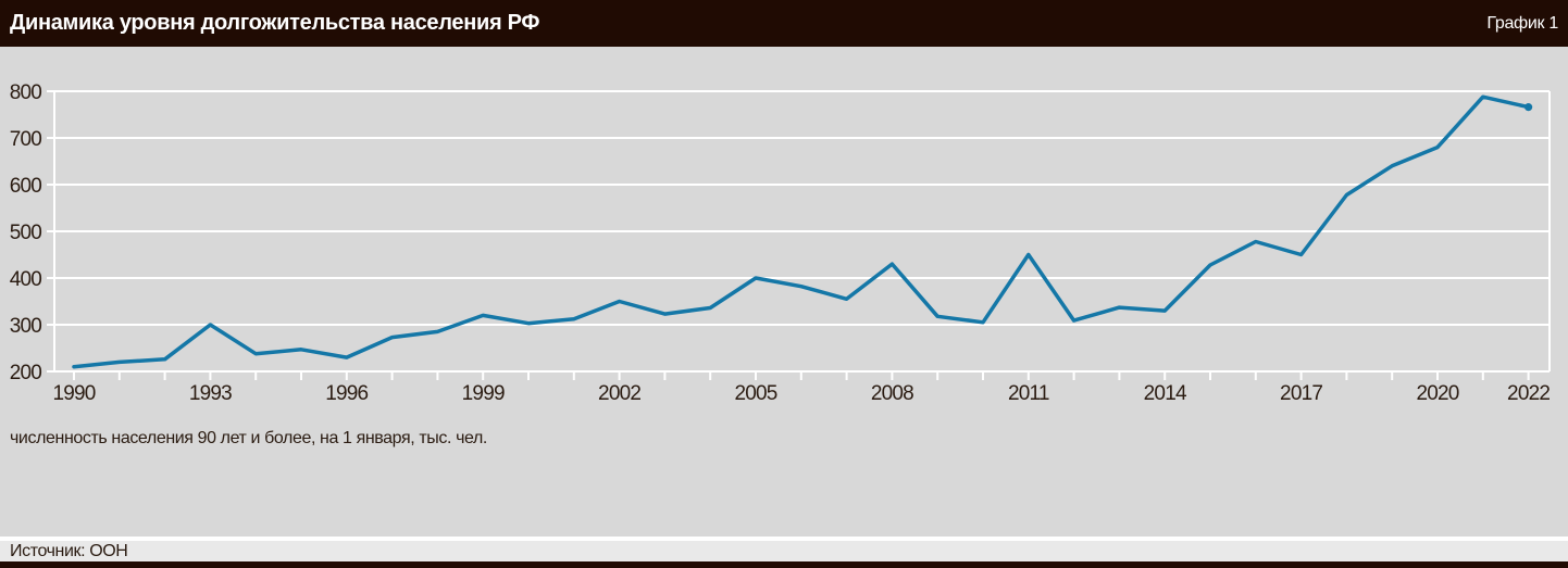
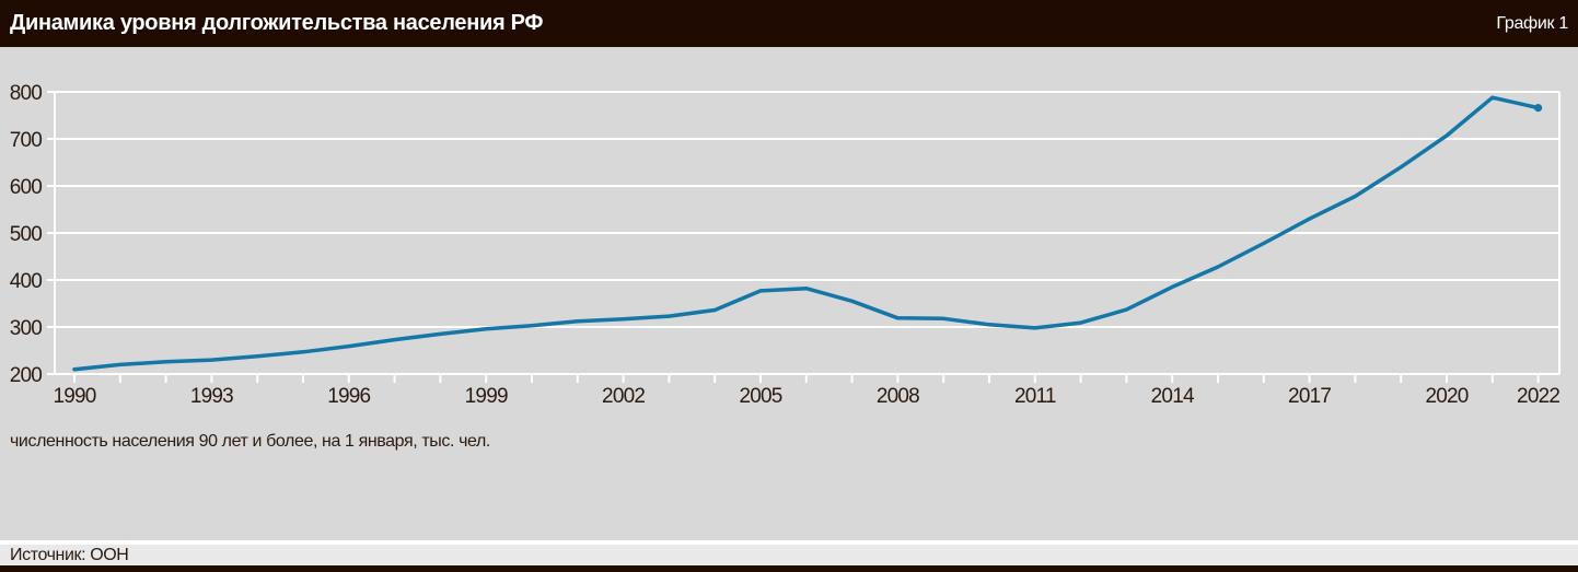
1993: 300 -> 230
1996: 230 -> 260
1999: 320 -> 300
2002: 350 -> 320
2005: 400 -> 380
2008: 430 -> 320
2011: 450 -> 300
2014: 330 -> 380
2017: 450 -> 530
2020: 680 -> 710
